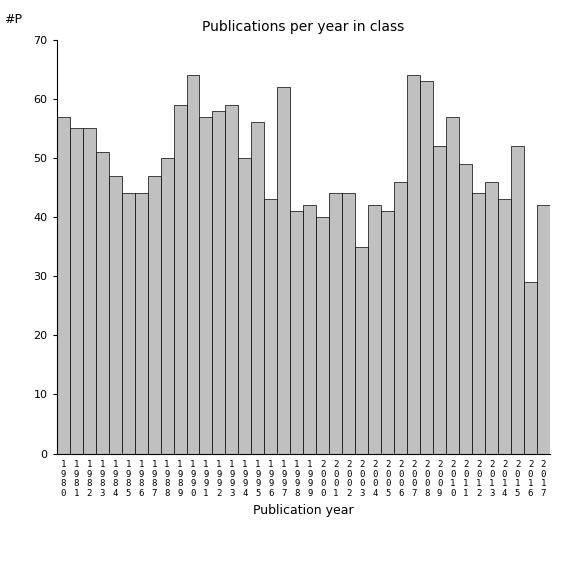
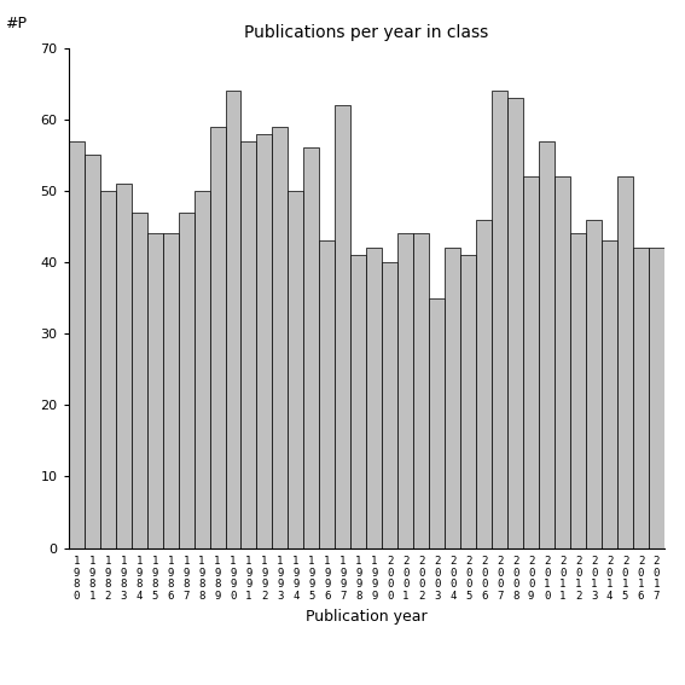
1 9 8 2: 55 -> 50
2 0 1 1: 49 -> 52
2 0 1 6: 29 -> 42
